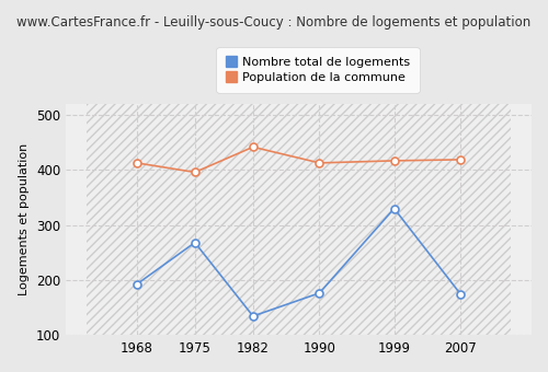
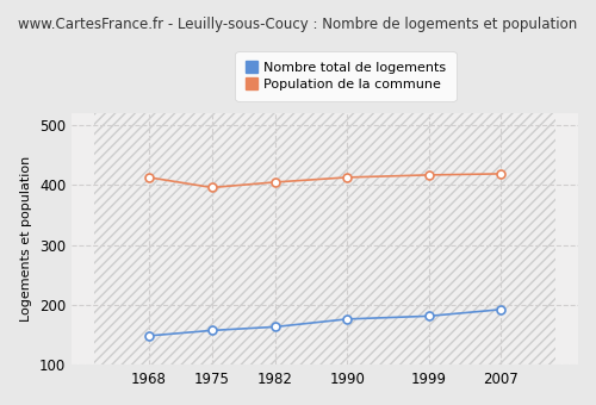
Nombre total de logements/1968: 192 -> 148
Nombre total de logements/1975: 268 -> 157
Nombre total de logements/1982: 134 -> 163
Population de la commune/1982: 442 -> 405
Nombre total de logements/1999: 330 -> 181
Nombre total de logements/2007: 174 -> 192
